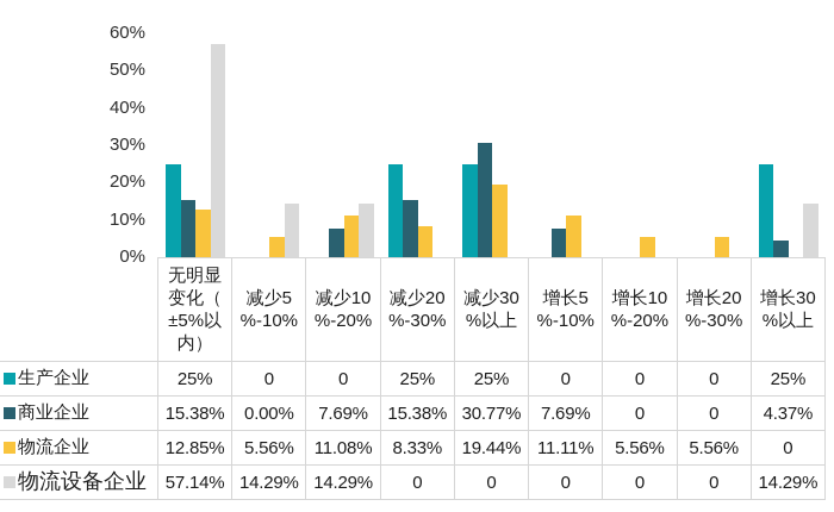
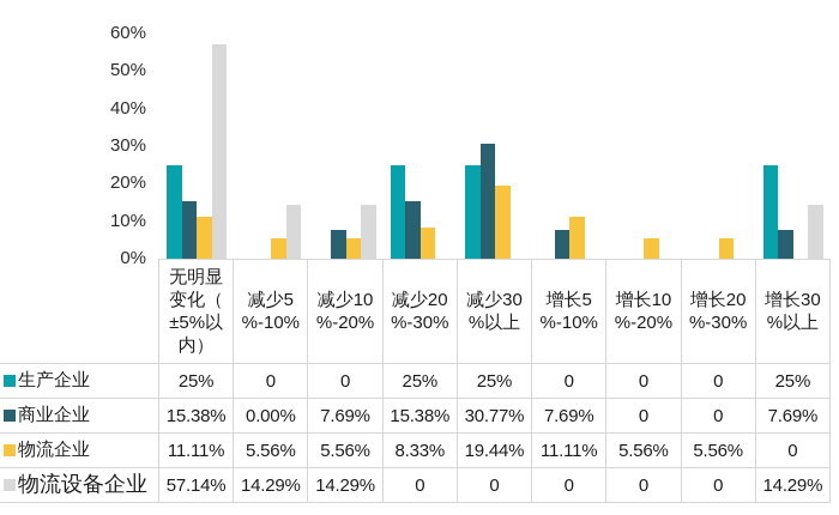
物流企业/无明显变化（±5%以内）: 12.85% -> 11.11%
物流企业/减少10%-20%: 11.08% -> 5.56%
商业企业/增长30%以上: 4.37% -> 7.69%
